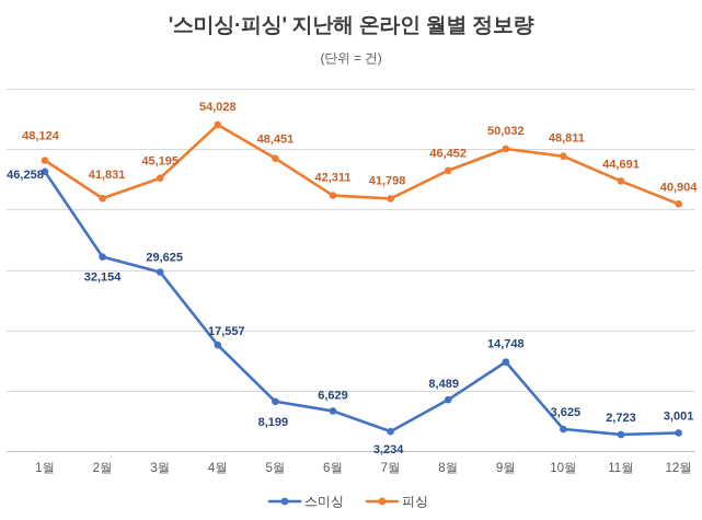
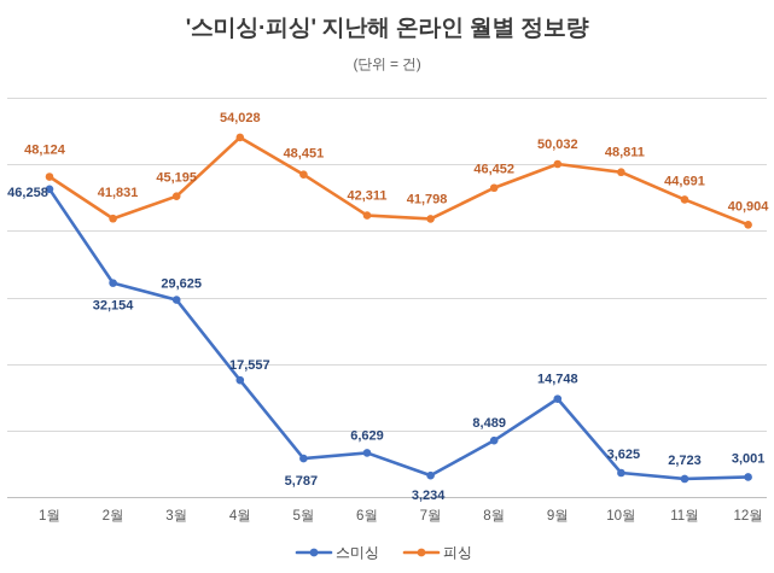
스미싱/5월: 8,199 -> 5,787
